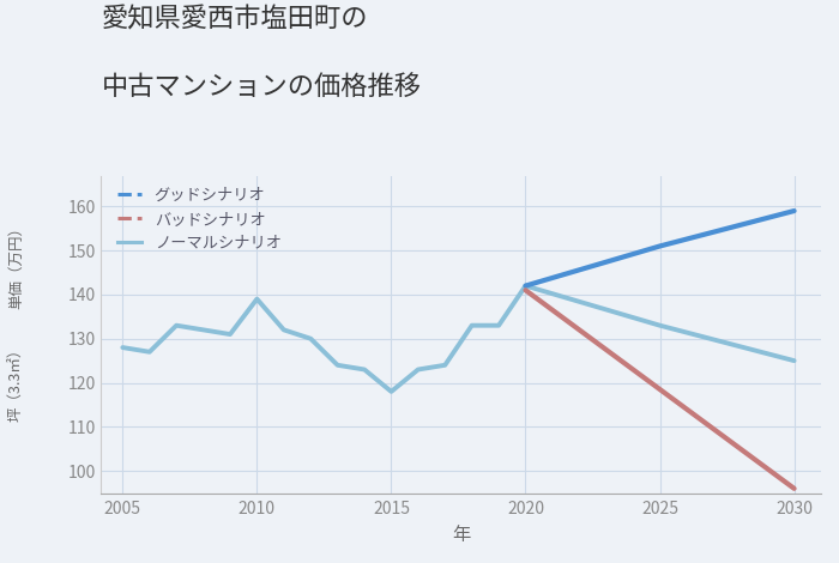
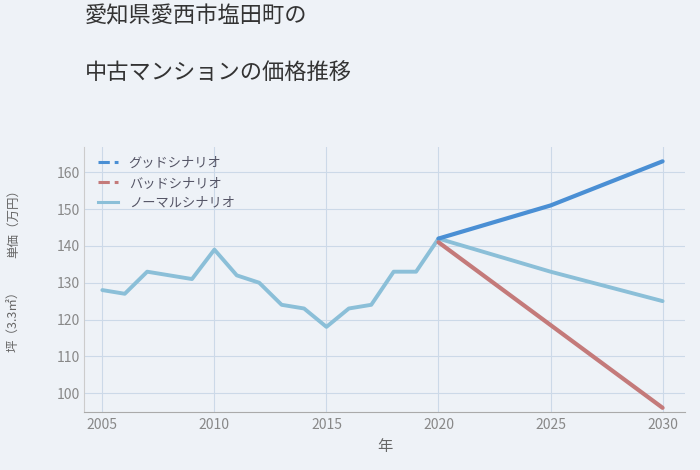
グッドシナリオ/2030: 159 -> 163
